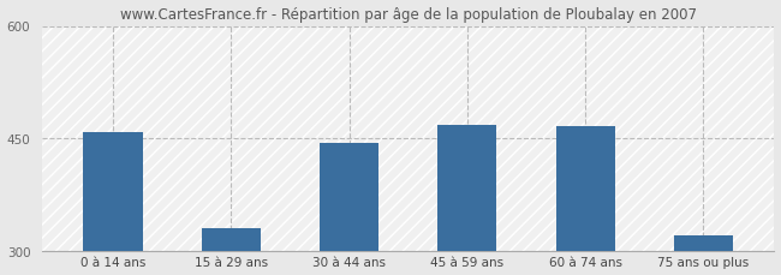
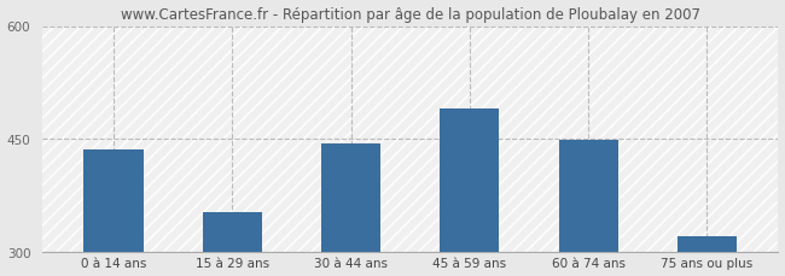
0 à 14 ans: 458 -> 435
15 à 29 ans: 330 -> 352
45 à 59 ans: 468 -> 490
60 à 74 ans: 466 -> 449
